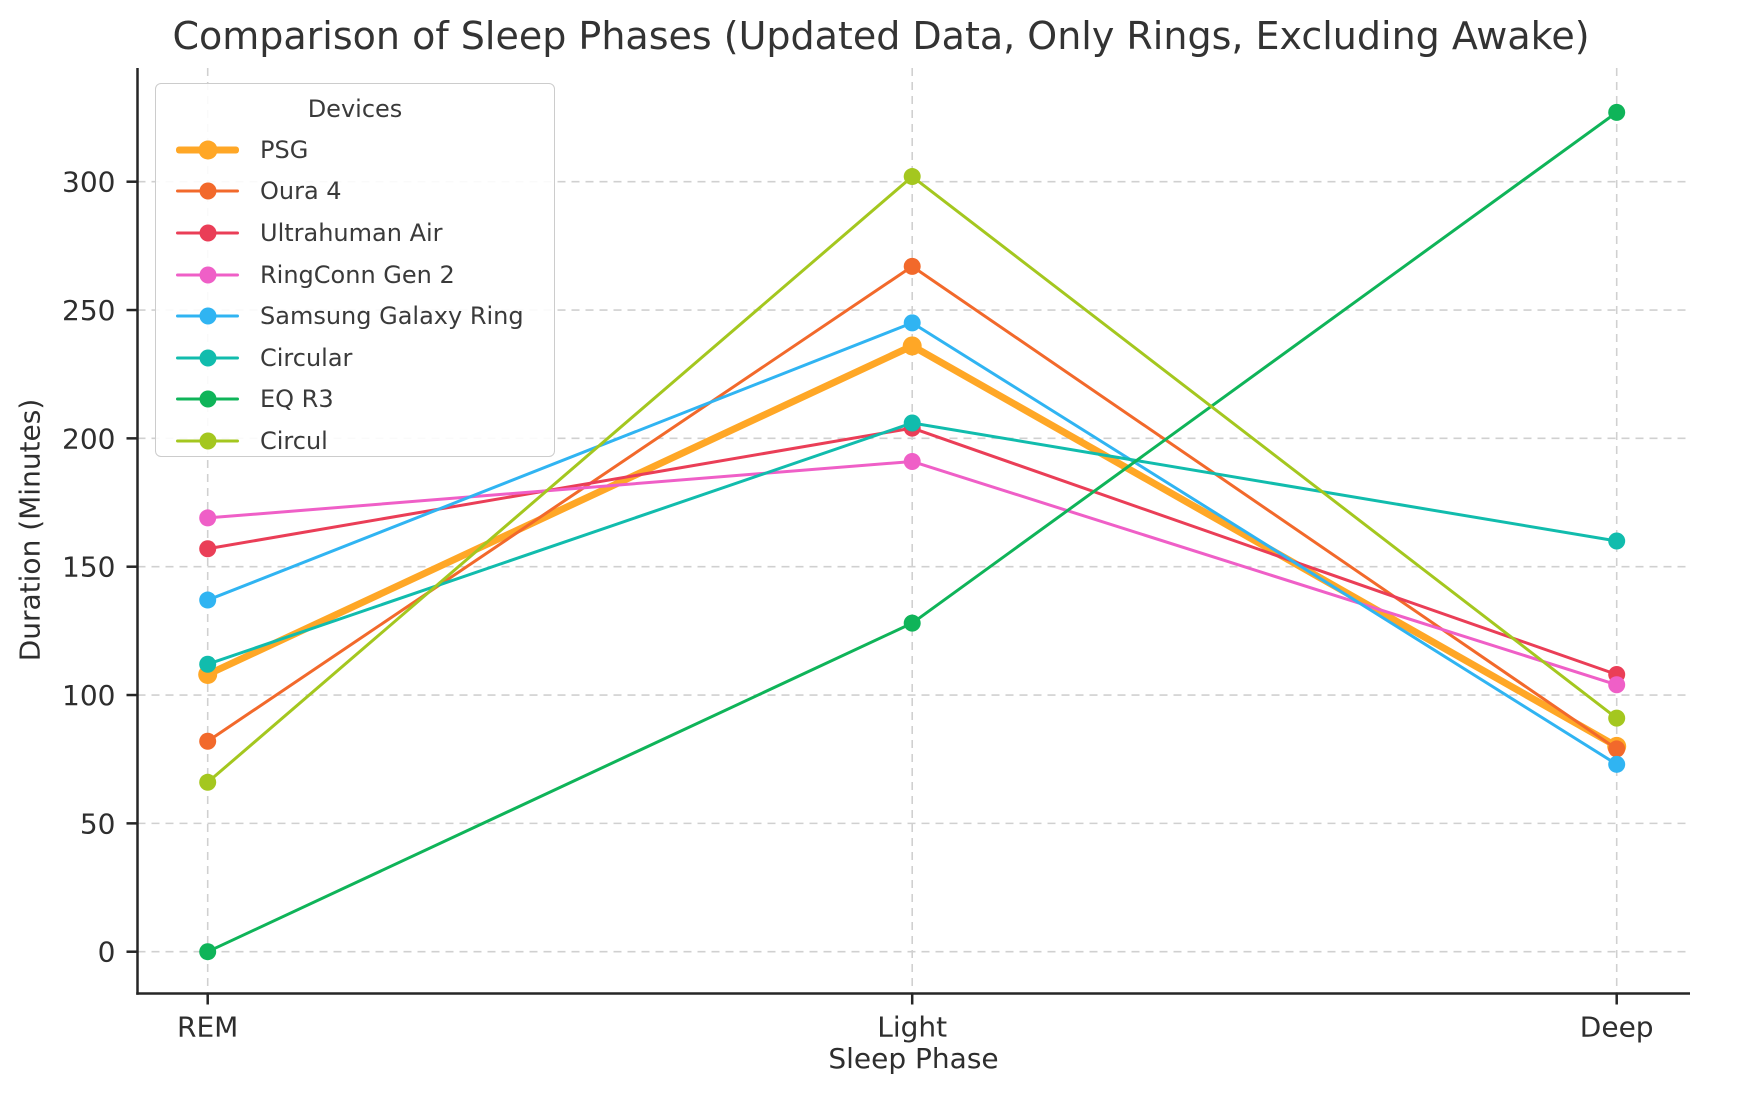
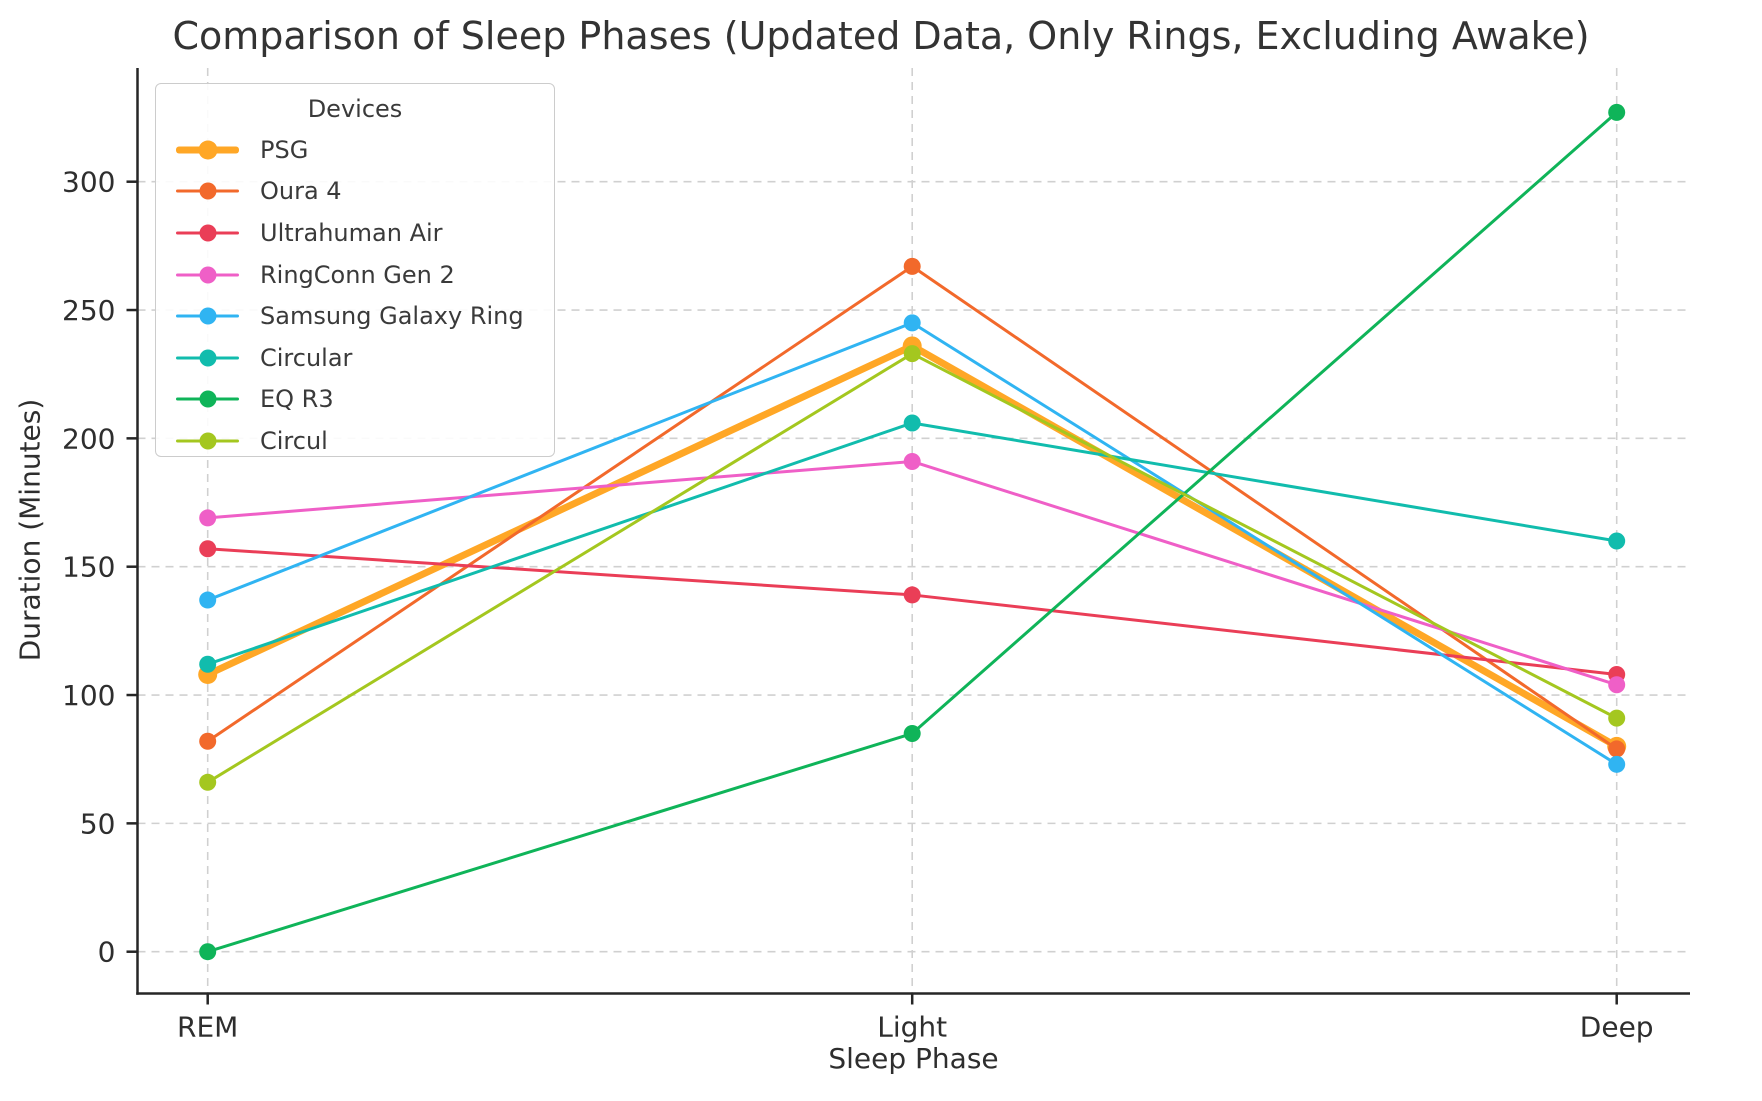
Ultrahuman Air/Light: 204 -> 139
EQ R3/Light: 128 -> 85
Circul/Light: 302 -> 233
